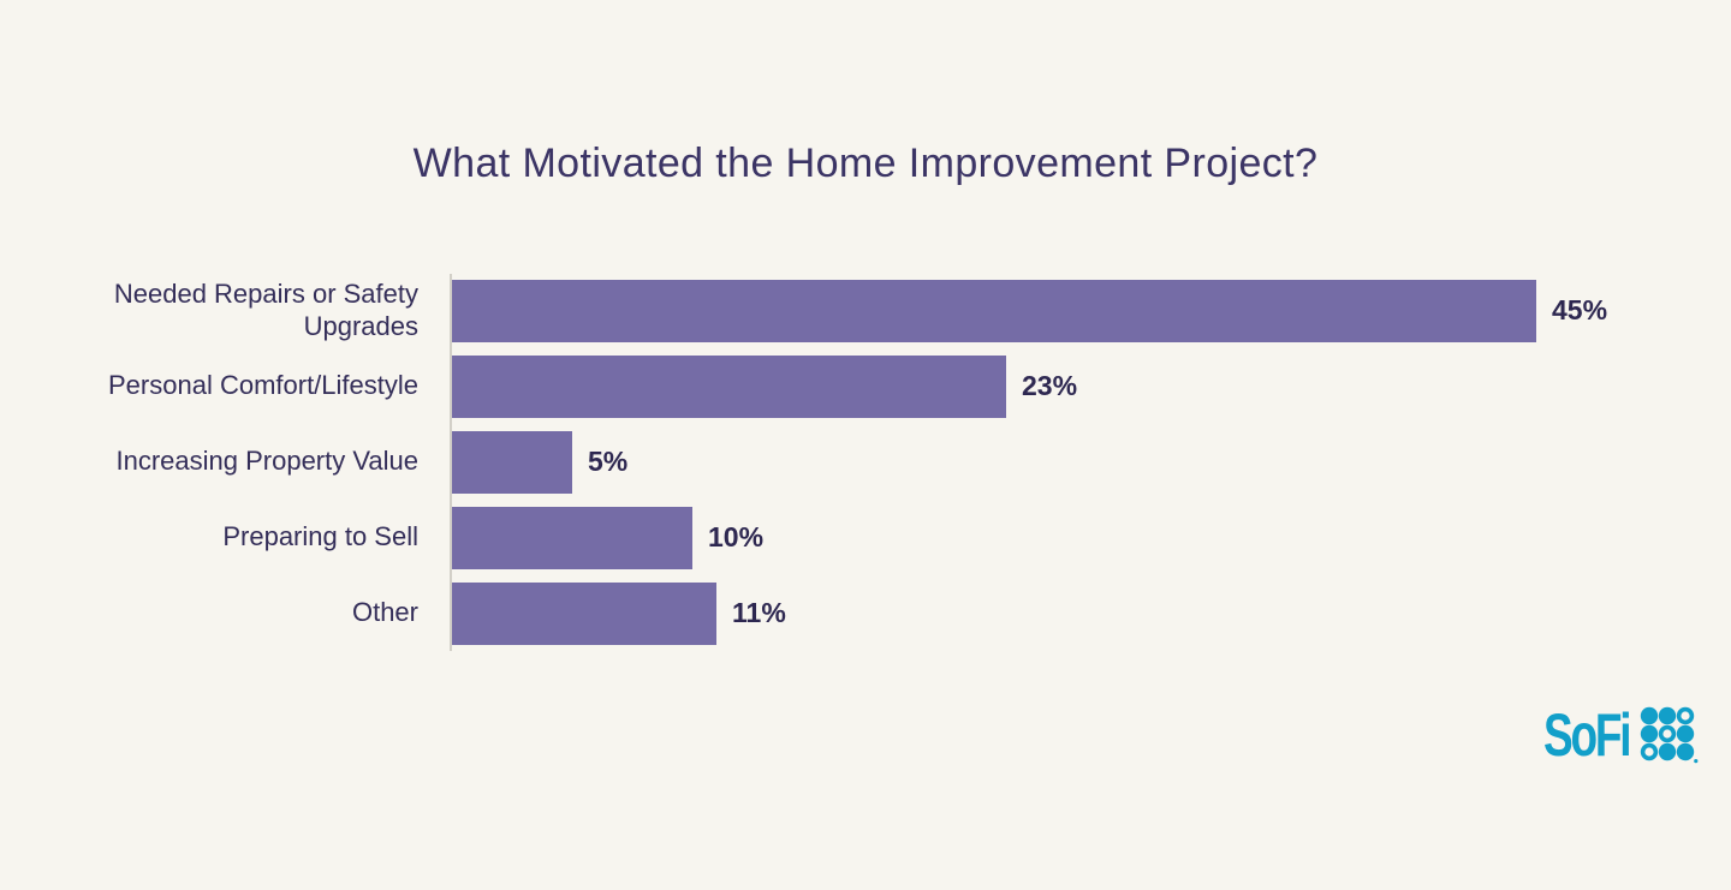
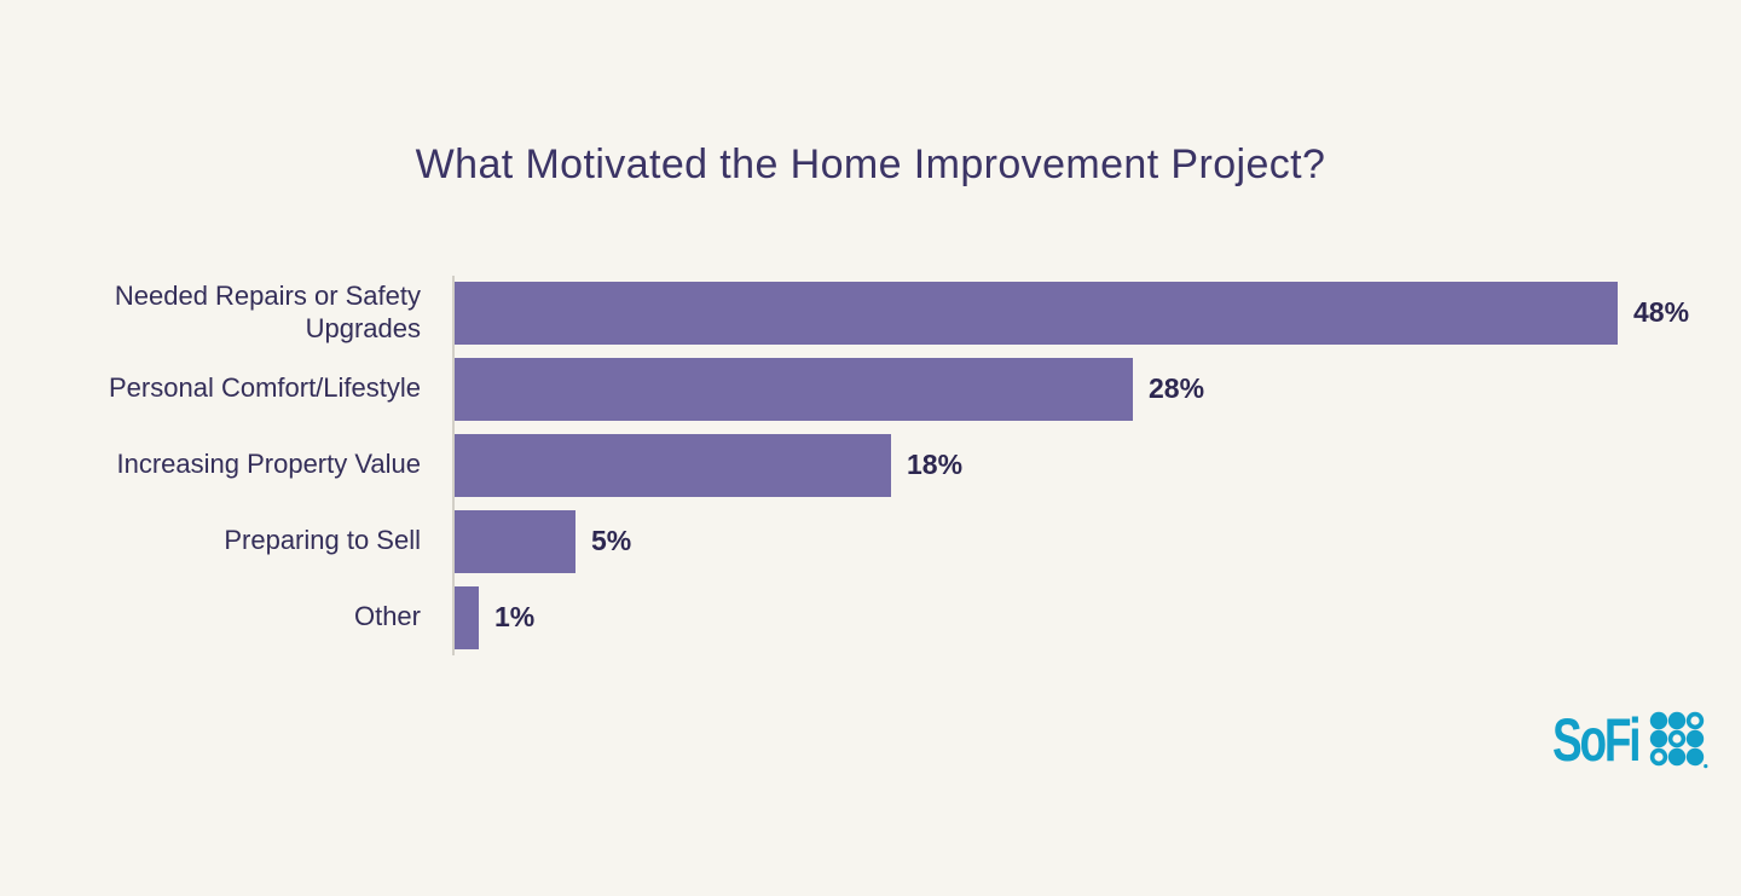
Needed Repairs or Safety Upgrades: 45% -> 48%
Personal Comfort/Lifestyle: 23% -> 28%
Increasing Property Value: 5% -> 18%
Preparing to Sell: 10% -> 5%
Other: 11% -> 1%
